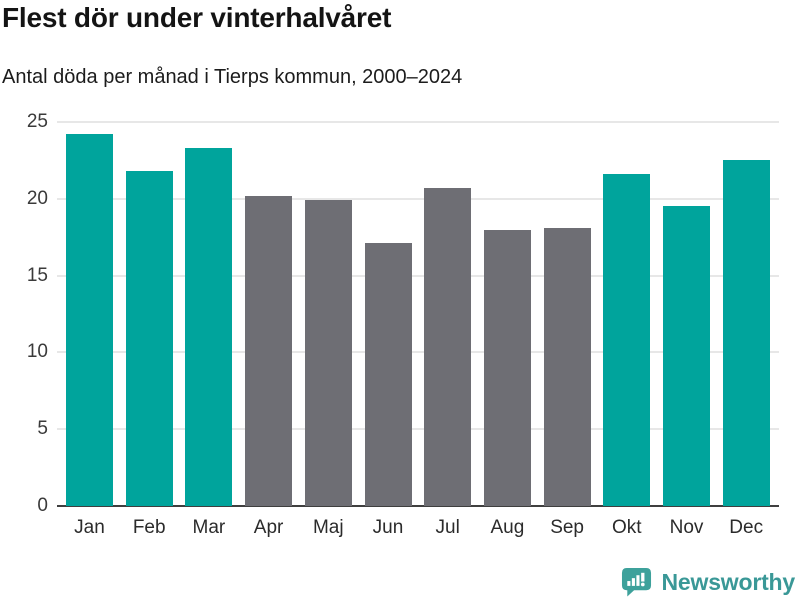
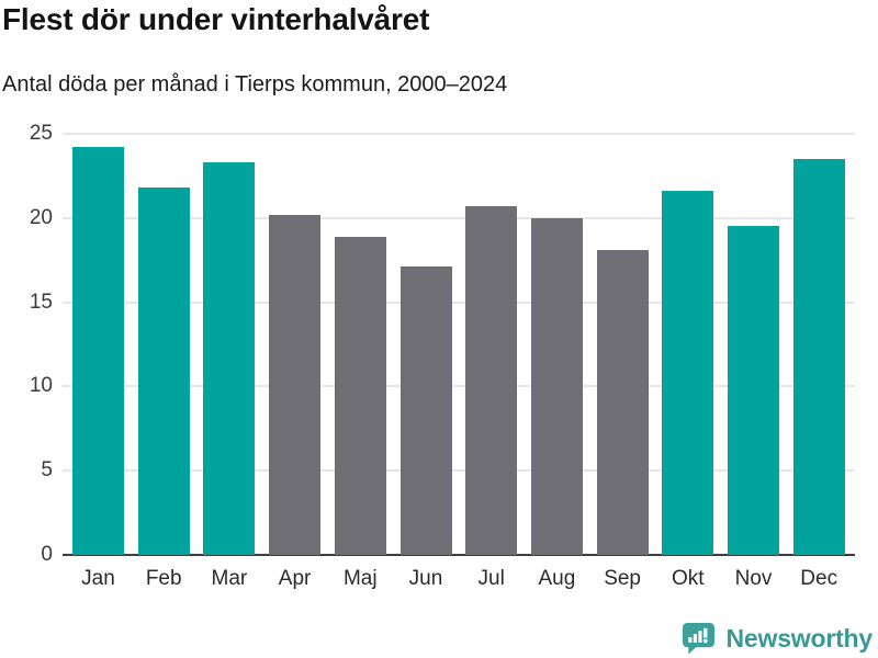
Maj: 19.9 -> 18.9
Aug: 18.0 -> 20.0
Dec: 22.5 -> 23.5
